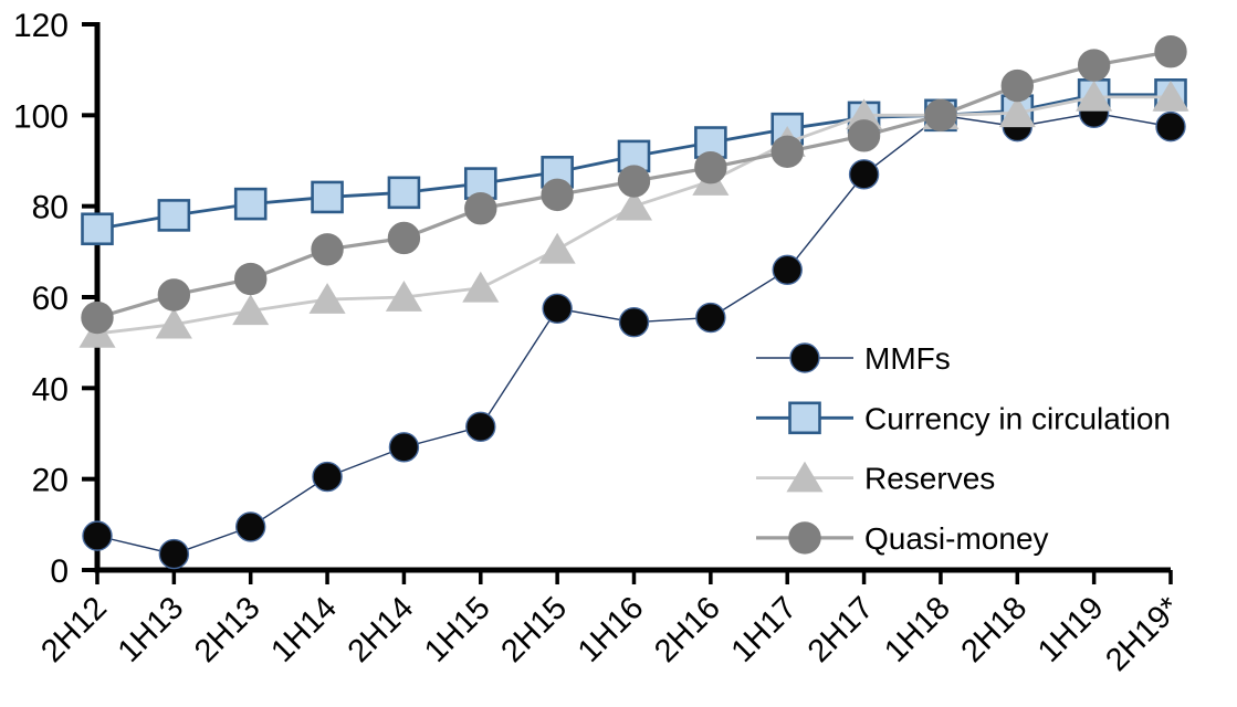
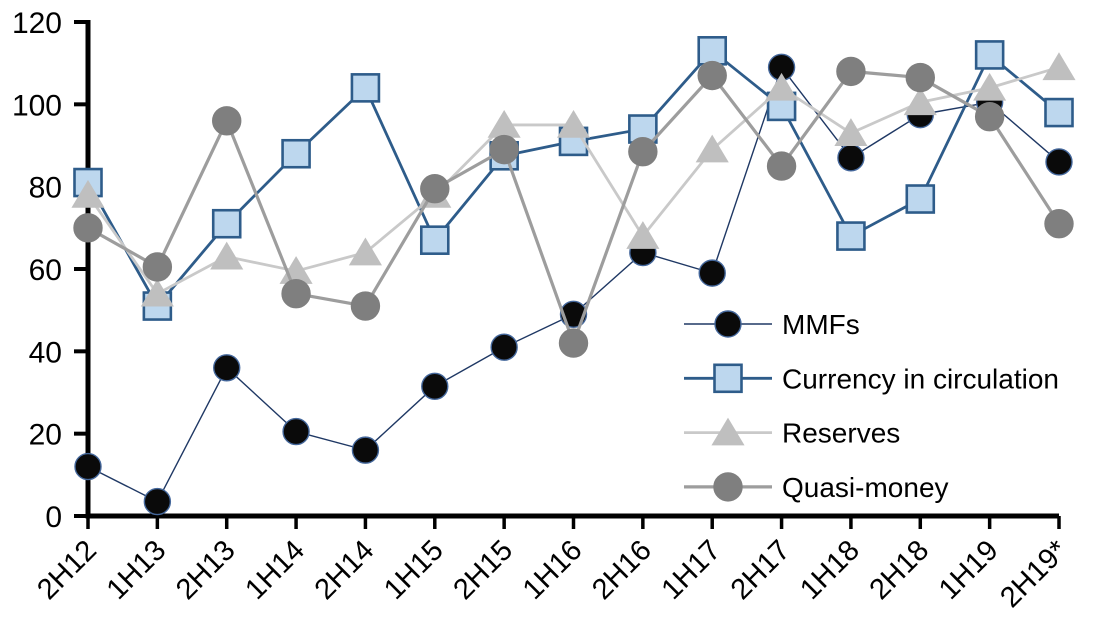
MMFs/2H12: 8 -> 12
Currency in circulation/2H12: 75 -> 81
Reserves/2H12: 52 -> 78
Quasi-money/2H12: 56 -> 70
Currency in circulation/1H13: 78 -> 51
MMFs/2H13: 10 -> 36
Currency in circulation/2H13: 80 -> 71
Reserves/2H13: 57 -> 63
Quasi-money/2H13: 64 -> 96
Currency in circulation/1H14: 82 -> 88
Quasi-money/1H14: 70 -> 54
MMFs/2H14: 27 -> 16
Currency in circulation/2H14: 83 -> 104
Reserves/2H14: 60 -> 64
Quasi-money/2H14: 73 -> 51
Currency in circulation/1H15: 85 -> 67
Reserves/1H15: 62 -> 78
MMFs/2H15: 58 -> 41
Reserves/2H15: 70 -> 95
Quasi-money/2H15: 82 -> 89
MMFs/1H16: 54 -> 49
Reserves/1H16: 80 -> 95
Quasi-money/1H16: 86 -> 42
MMFs/2H16: 56 -> 64
Reserves/2H16: 86 -> 68
MMFs/1H17: 66 -> 59
Currency in circulation/1H17: 97 -> 113
Reserves/1H17: 94 -> 89
Quasi-money/1H17: 92 -> 107
MMFs/2H17: 87 -> 109
Reserves/2H17: 100 -> 104
Quasi-money/2H17: 96 -> 85
MMFs/1H18: 100 -> 87
Currency in circulation/1H18: 100 -> 68
Reserves/1H18: 100 -> 93
Quasi-money/1H18: 100 -> 108
Currency in circulation/2H18: 101 -> 77
Currency in circulation/1H19: 104 -> 112
Quasi-money/1H19: 111 -> 97
MMFs/2H19*: 98 -> 86
Currency in circulation/2H19*: 104 -> 98
Reserves/2H19*: 104 -> 109
Quasi-money/2H19*: 114 -> 71
